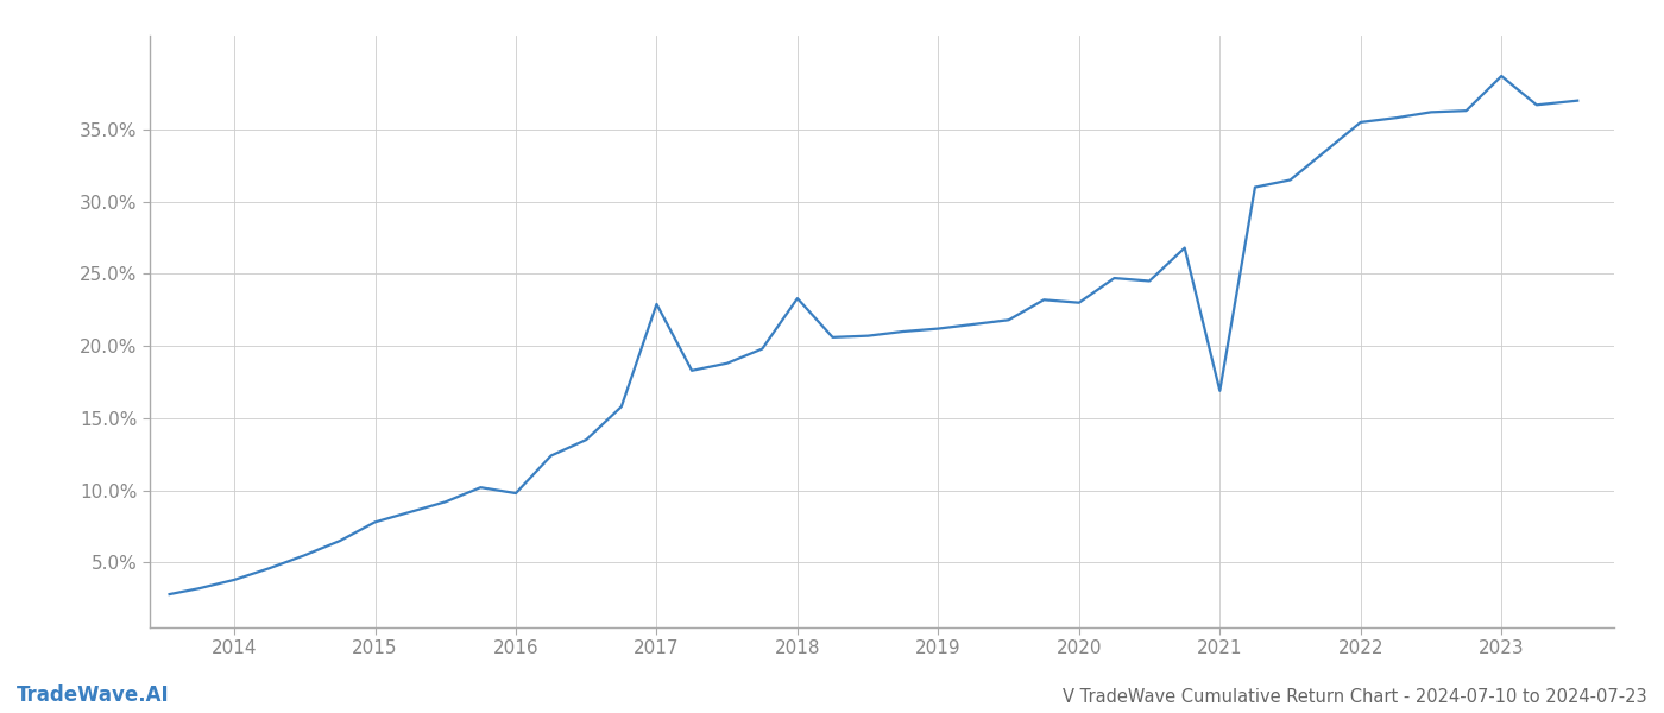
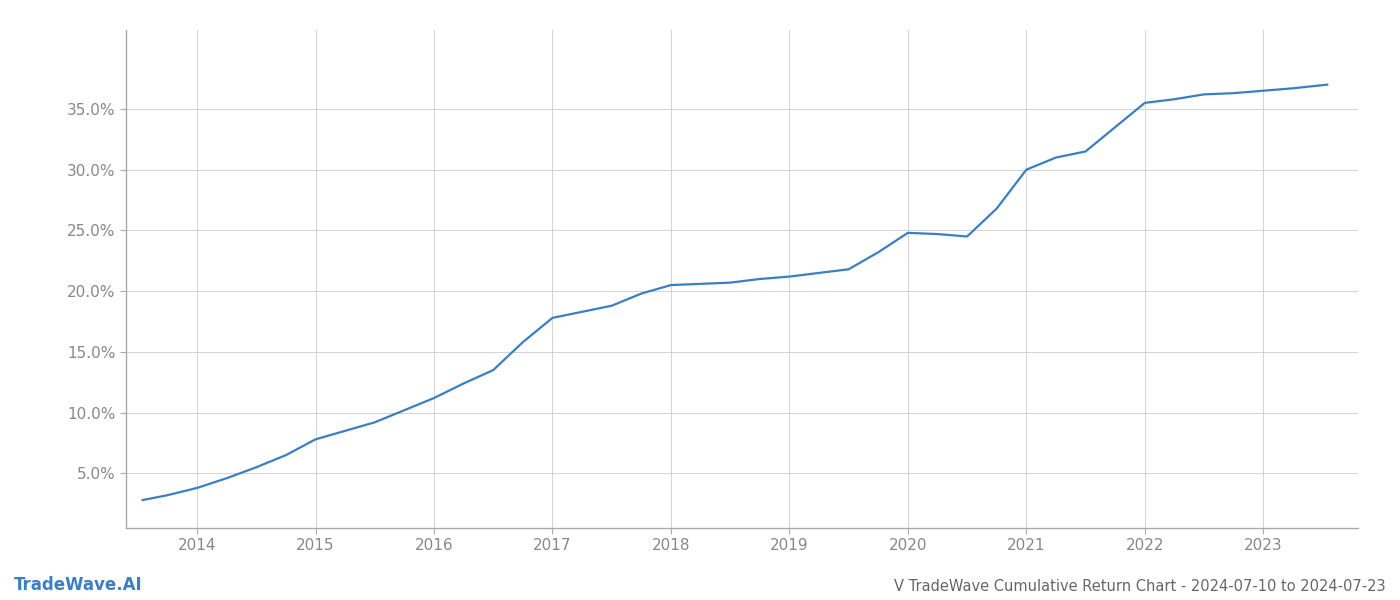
2016: 9.8% -> 11.2%
2017: 22.9% -> 17.8%
2018: 23.3% -> 20.5%
2020: 23.0% -> 24.8%
2021: 16.9% -> 30.0%
2023: 38.7% -> 36.5%
